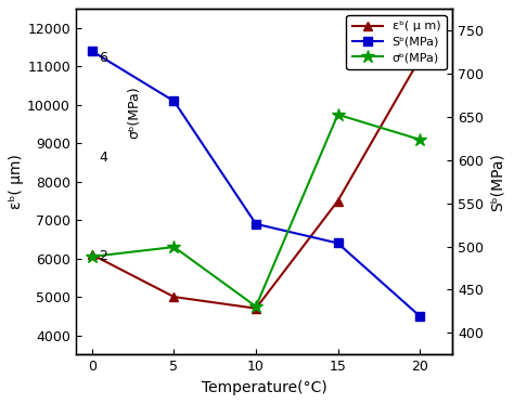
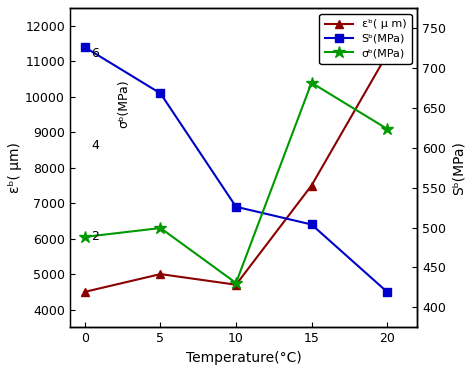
εᵇ( μ m)/0: 6100 -> 4500
σᵇ(MPa)/15: 9750 -> 10400
